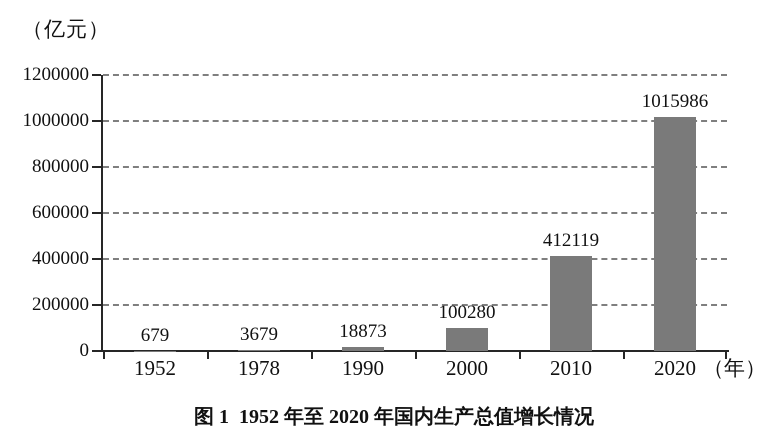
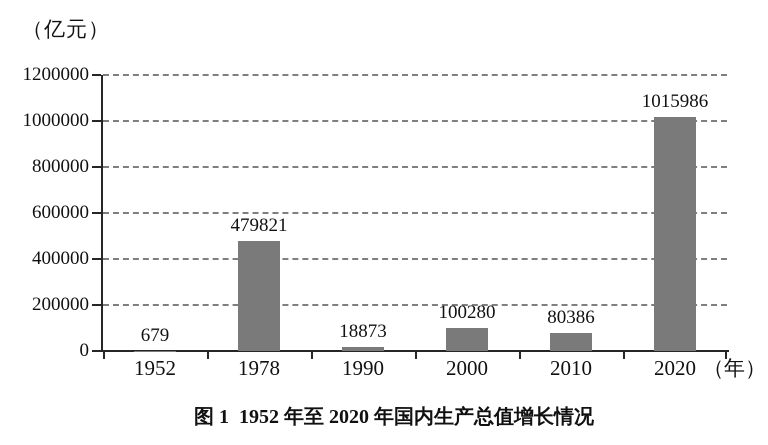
1978: 3679 -> 479821
2010: 412119 -> 80386
